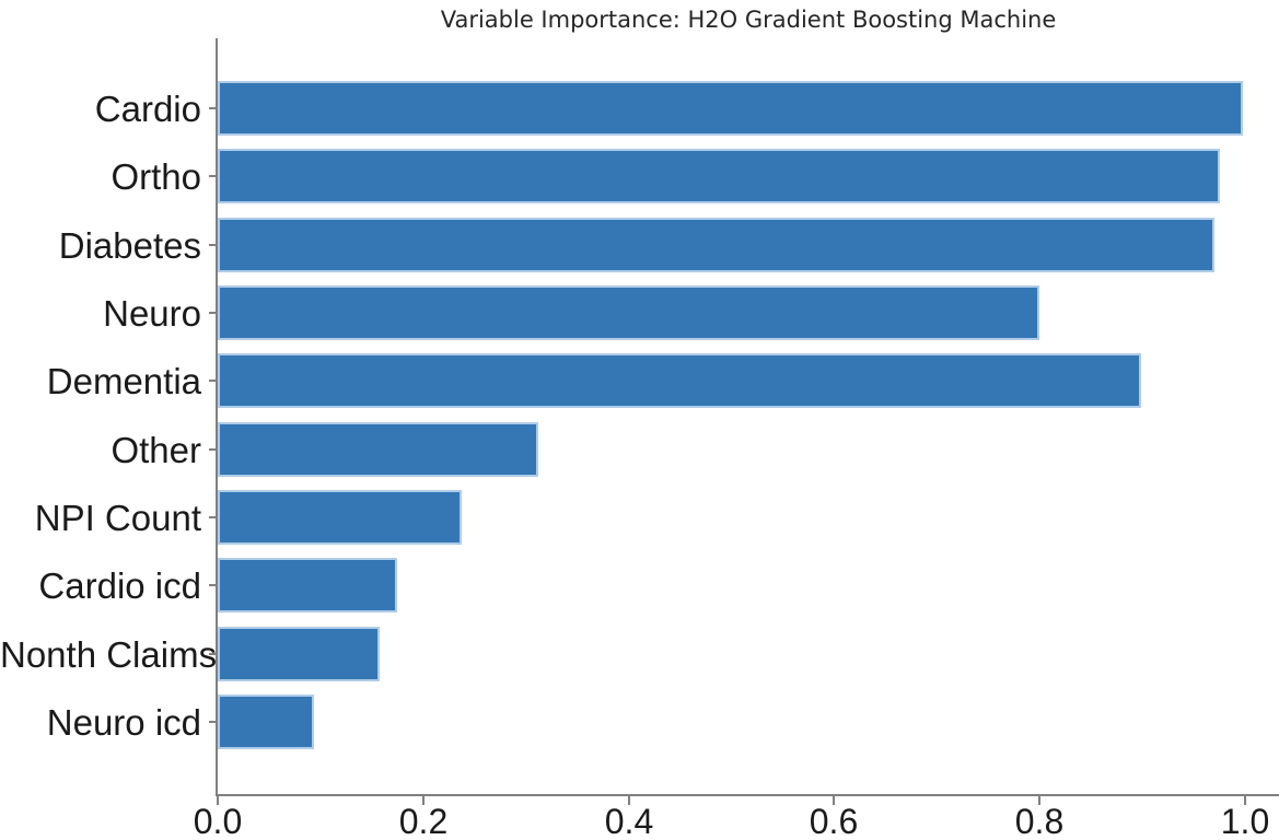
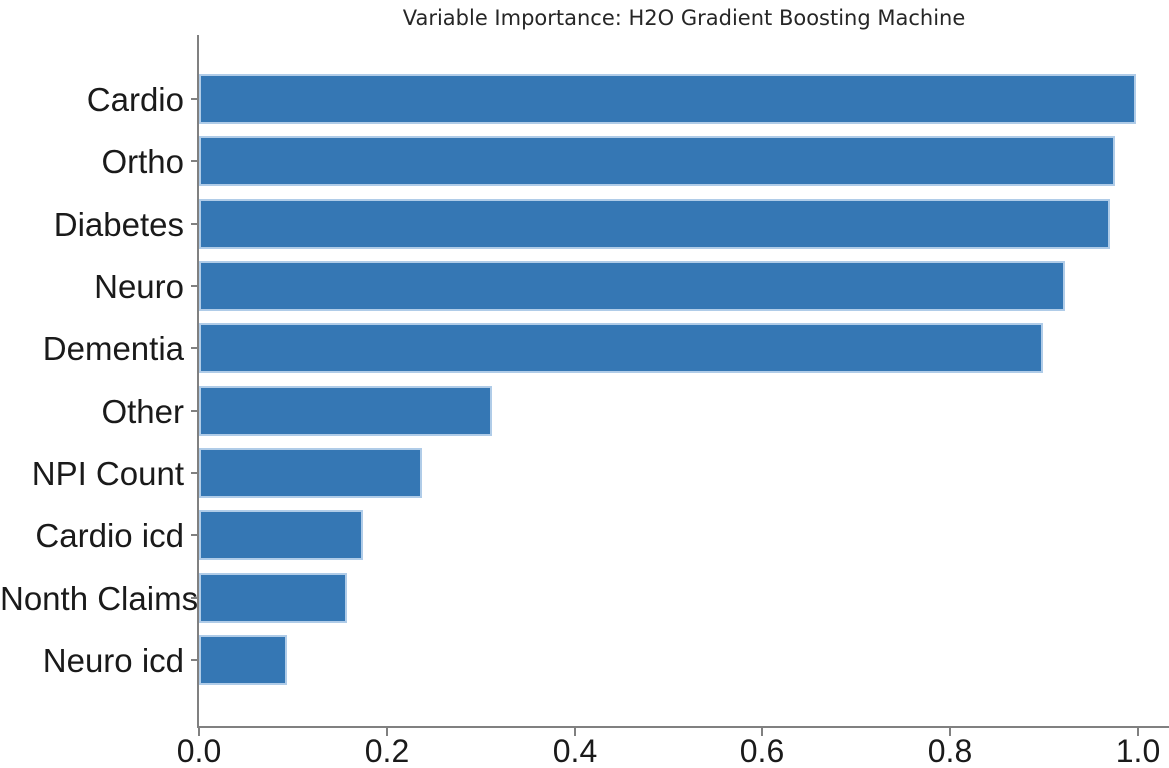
Neuro: 0.80 -> 0.92
